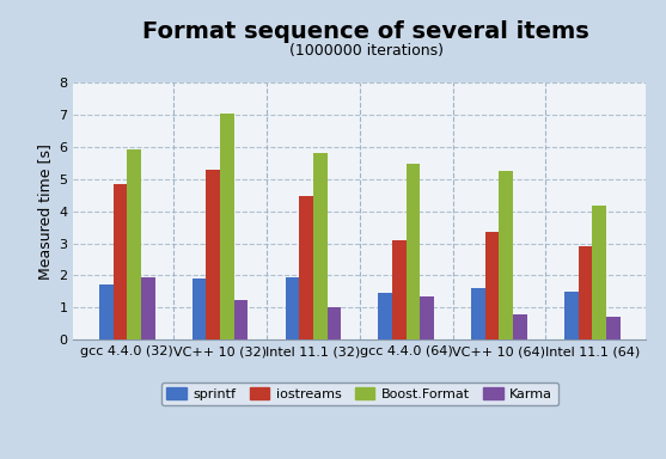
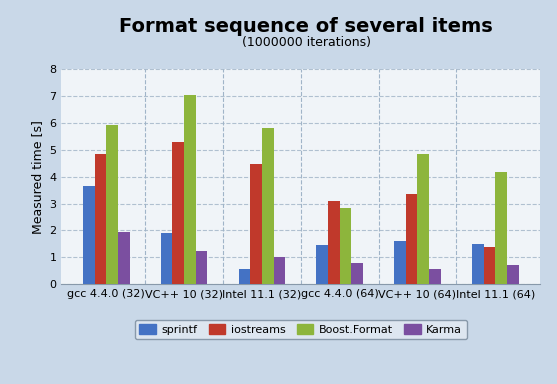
sprintf/gcc 4.4.0 (32): 1.70 -> 3.65
sprintf/Intel 11.1 (32): 1.93 -> 0.55
Boost.Format/gcc 4.4.0 (64): 5.48 -> 2.85
Karma/gcc 4.4.0 (64): 1.33 -> 0.80
Boost.Format/VC++ 10 (64): 5.25 -> 4.85
Karma/VC++ 10 (64): 0.80 -> 0.55
iostreams/Intel 11.1 (64): 2.90 -> 1.40
